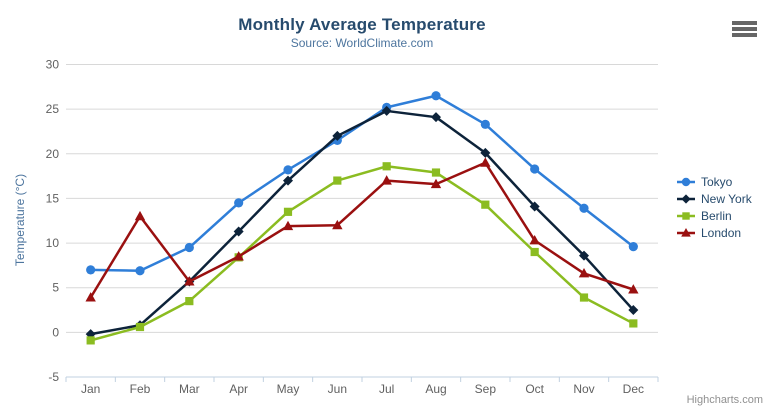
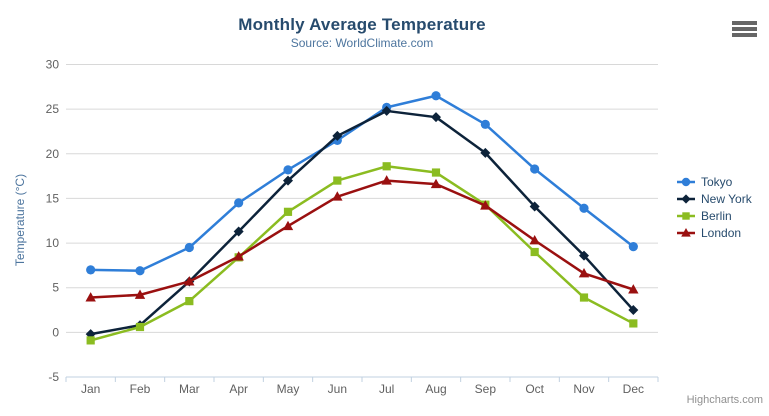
London/Feb: 13 -> 4
London/Jun: 12 -> 15
London/Sep: 19 -> 14
